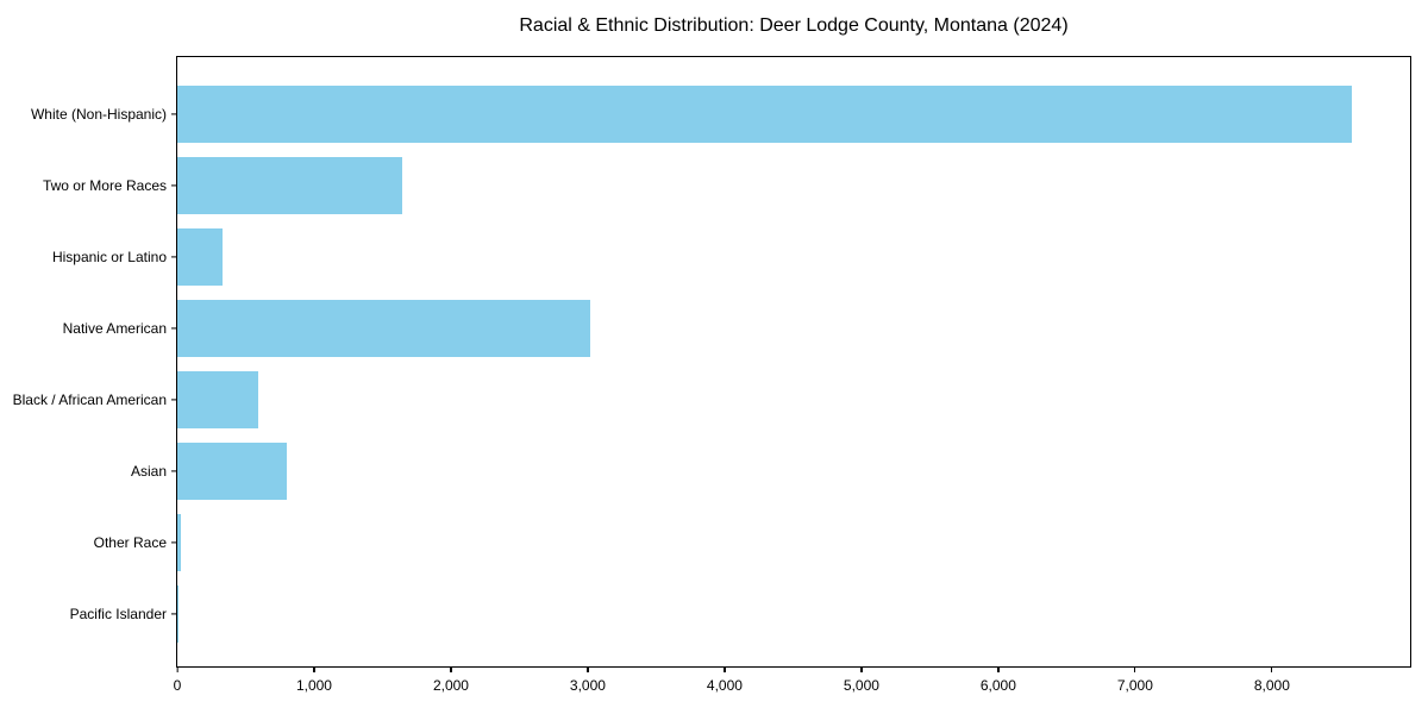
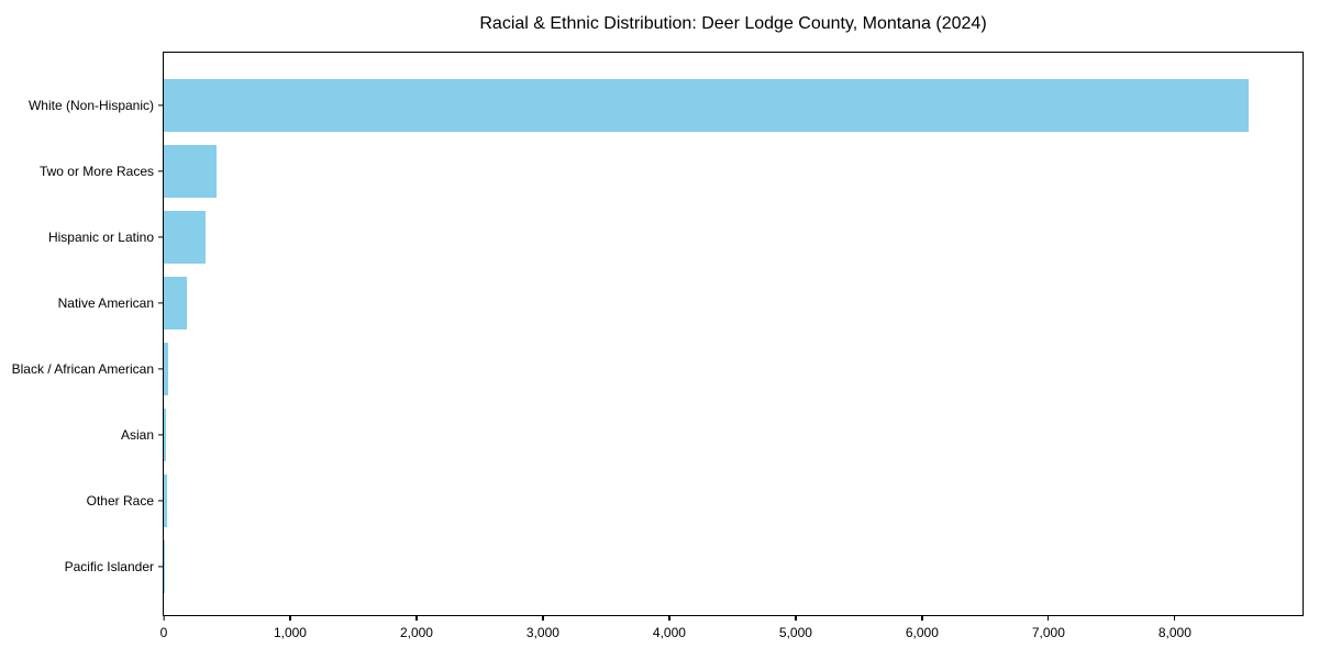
Two or More Races: 1640 -> 420
Native American: 3020 -> 180
Black / African American: 590 -> 40
Asian: 800 -> 20
